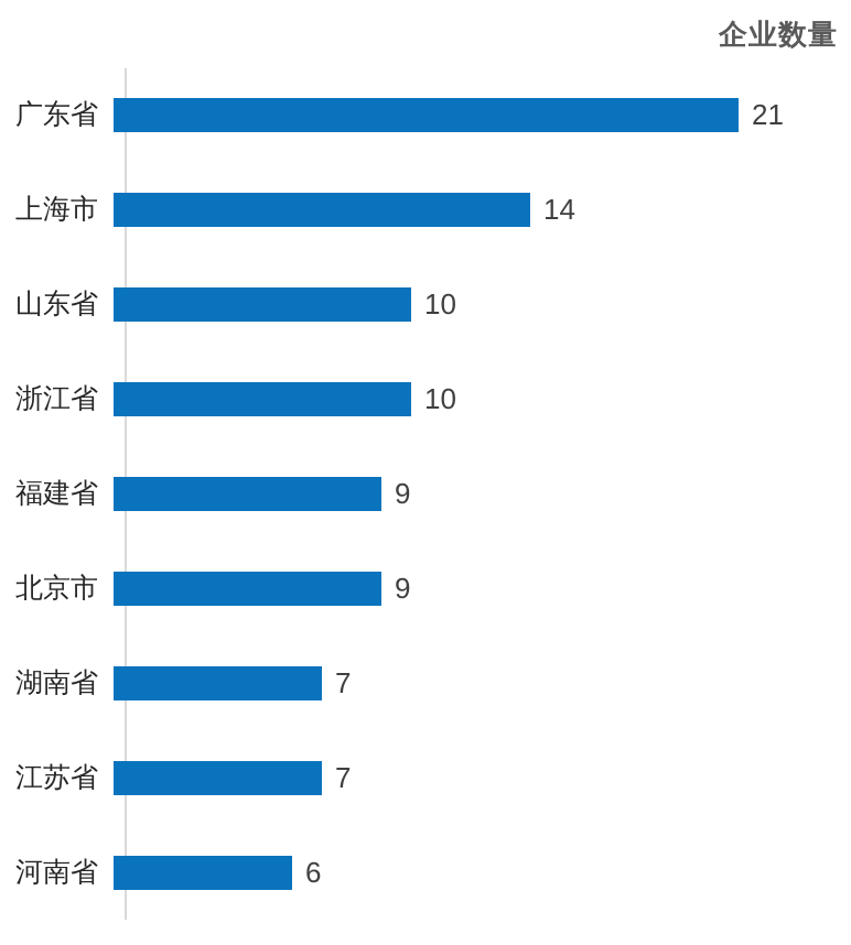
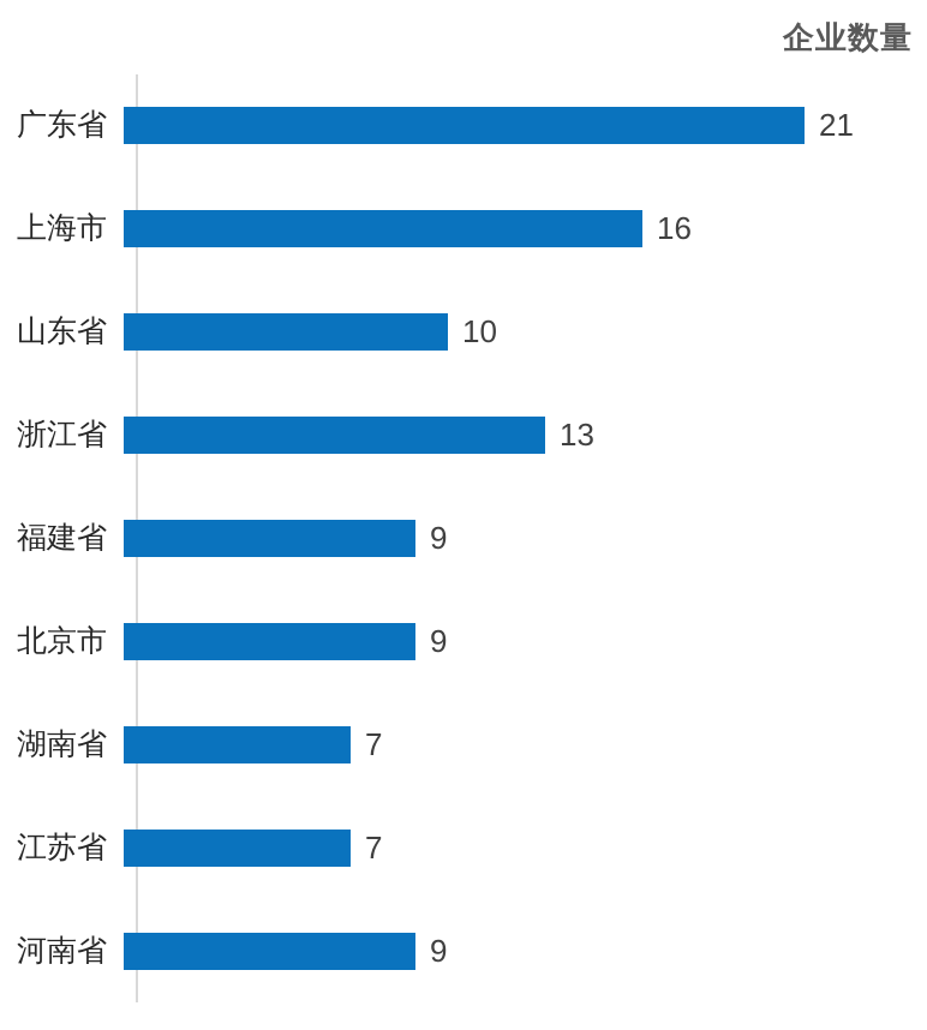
上海市: 14 -> 16
浙江省: 10 -> 13
河南省: 6 -> 9
